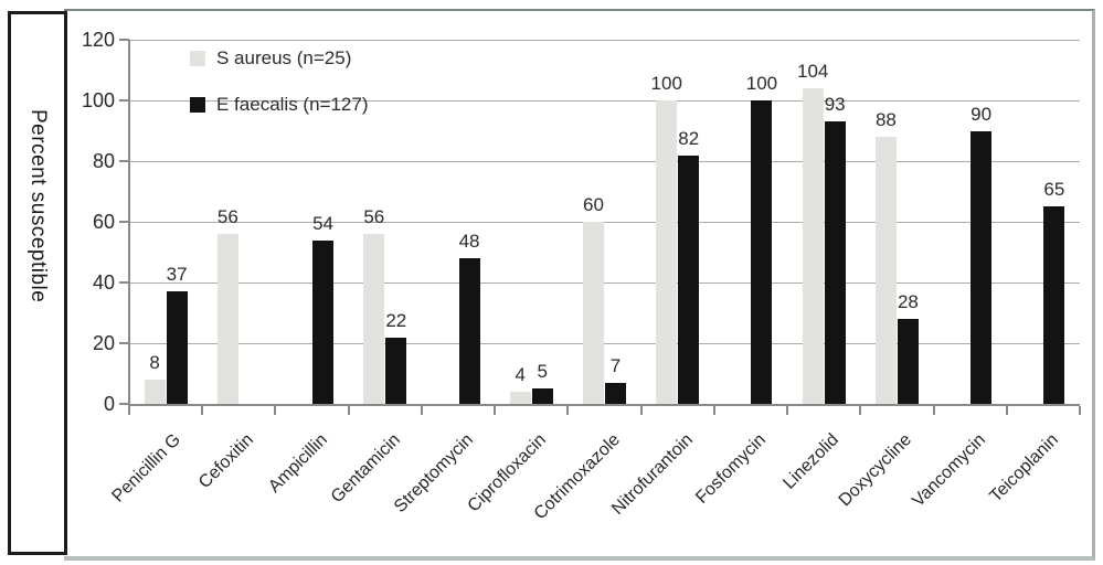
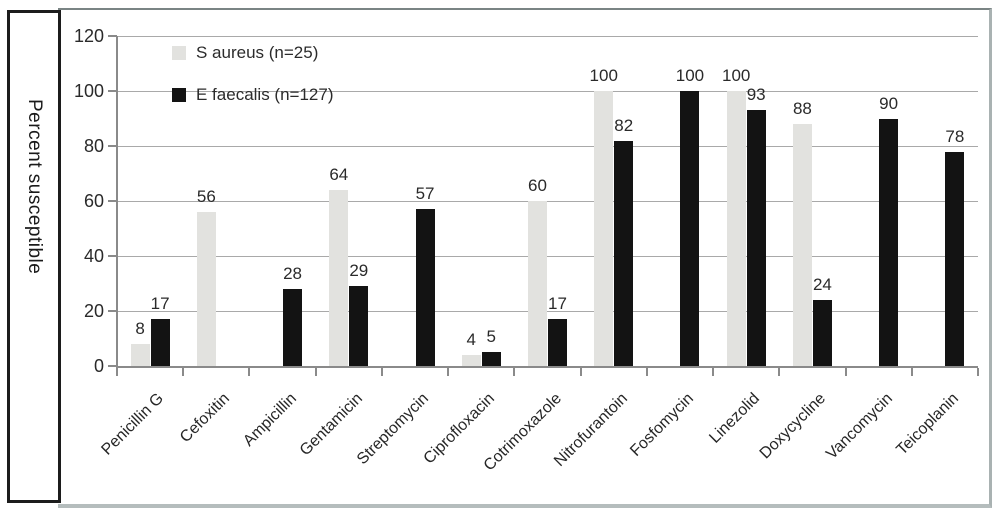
E faecalis (n=127)/Penicillin G: 37 -> 17
E faecalis (n=127)/Ampicillin: 54 -> 28
S aureus (n=25)/Gentamicin: 56 -> 64
E faecalis (n=127)/Gentamicin: 22 -> 29
E faecalis (n=127)/Streptomycin: 48 -> 57
E faecalis (n=127)/Cotrimoxazole: 7 -> 17
S aureus (n=25)/Linezolid: 104 -> 100
E faecalis (n=127)/Doxycycline: 28 -> 24
E faecalis (n=127)/Teicoplanin: 65 -> 78
